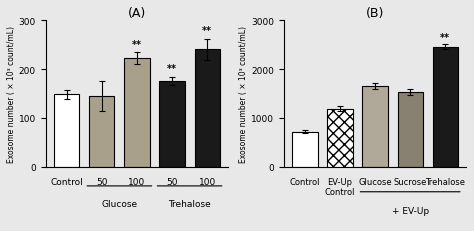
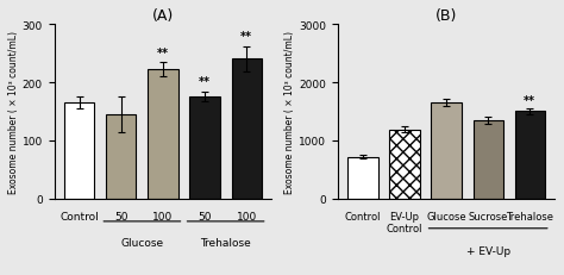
(A)/Control: 148 -> 165
(B)/Sucrose: 1530 -> 1350
(B)/Trehalose: 2460 -> 1500
